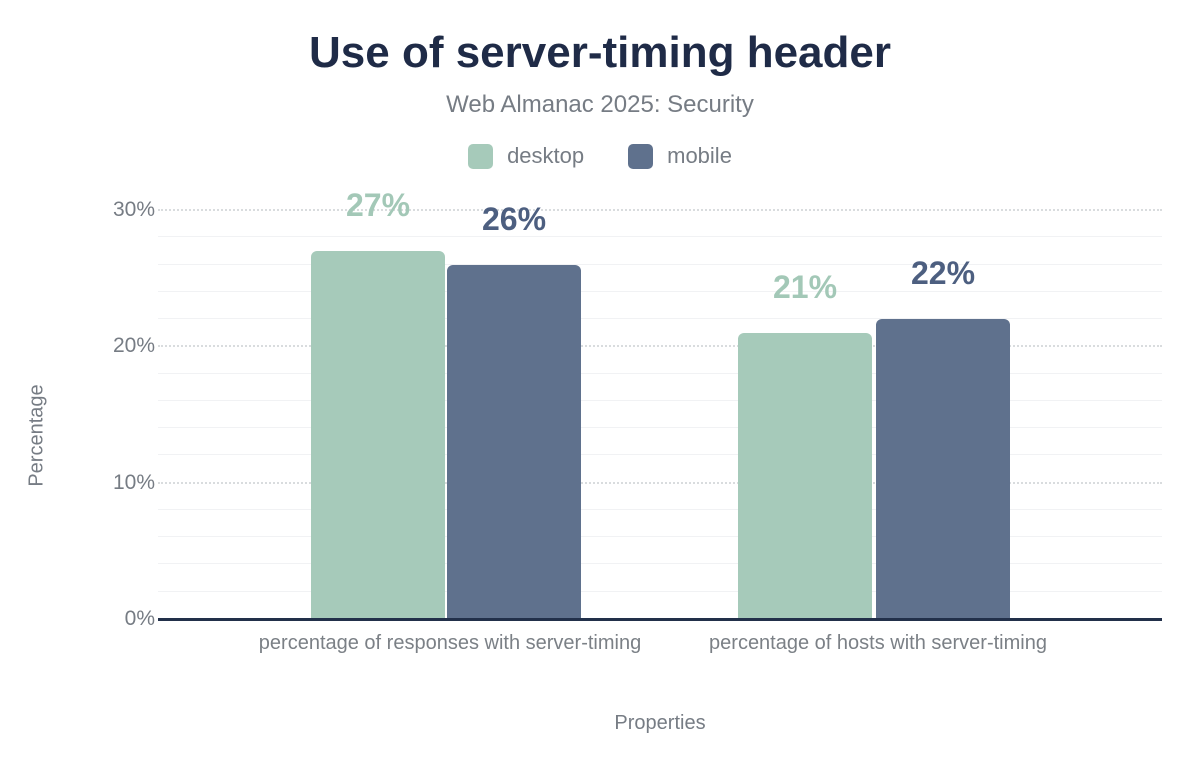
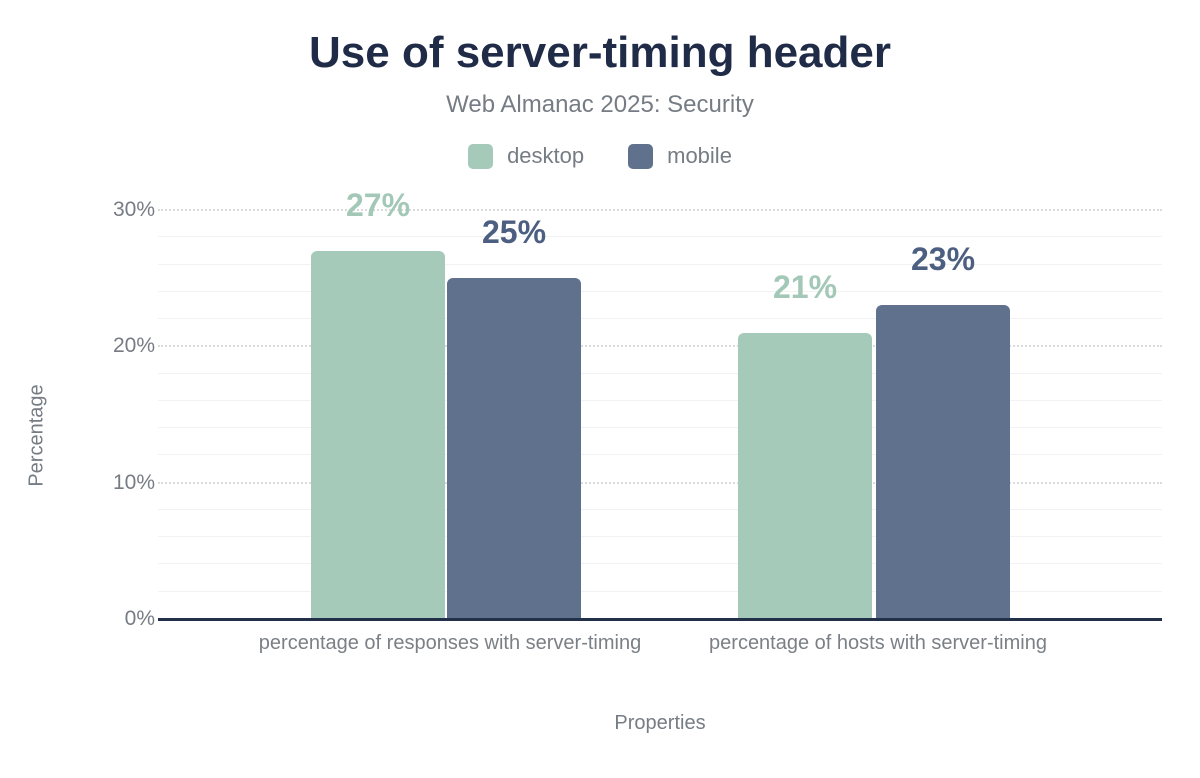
mobile/percentage of responses with server-timing: 26% -> 25%
mobile/percentage of hosts with server-timing: 22% -> 23%
